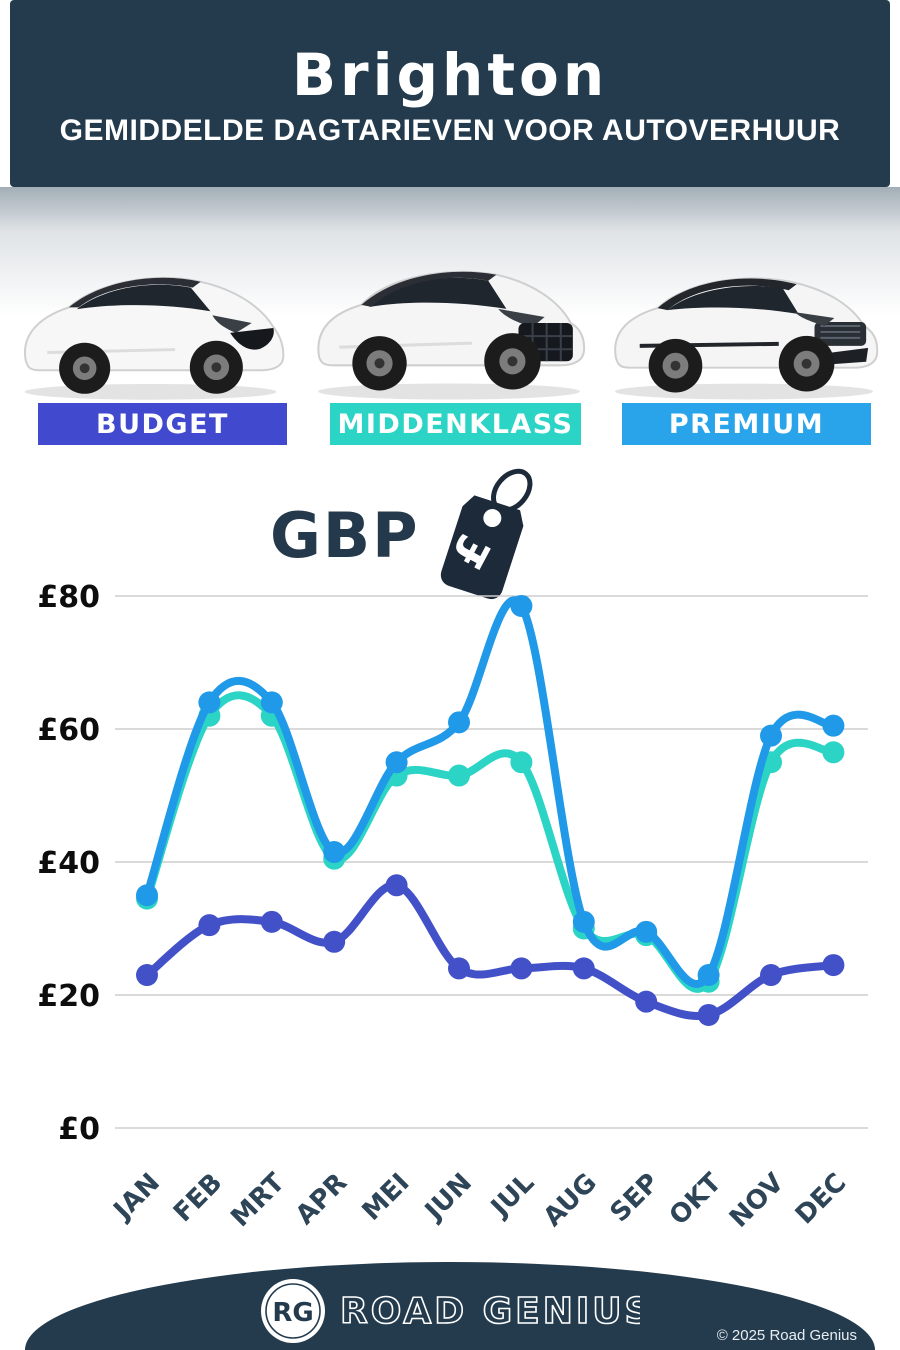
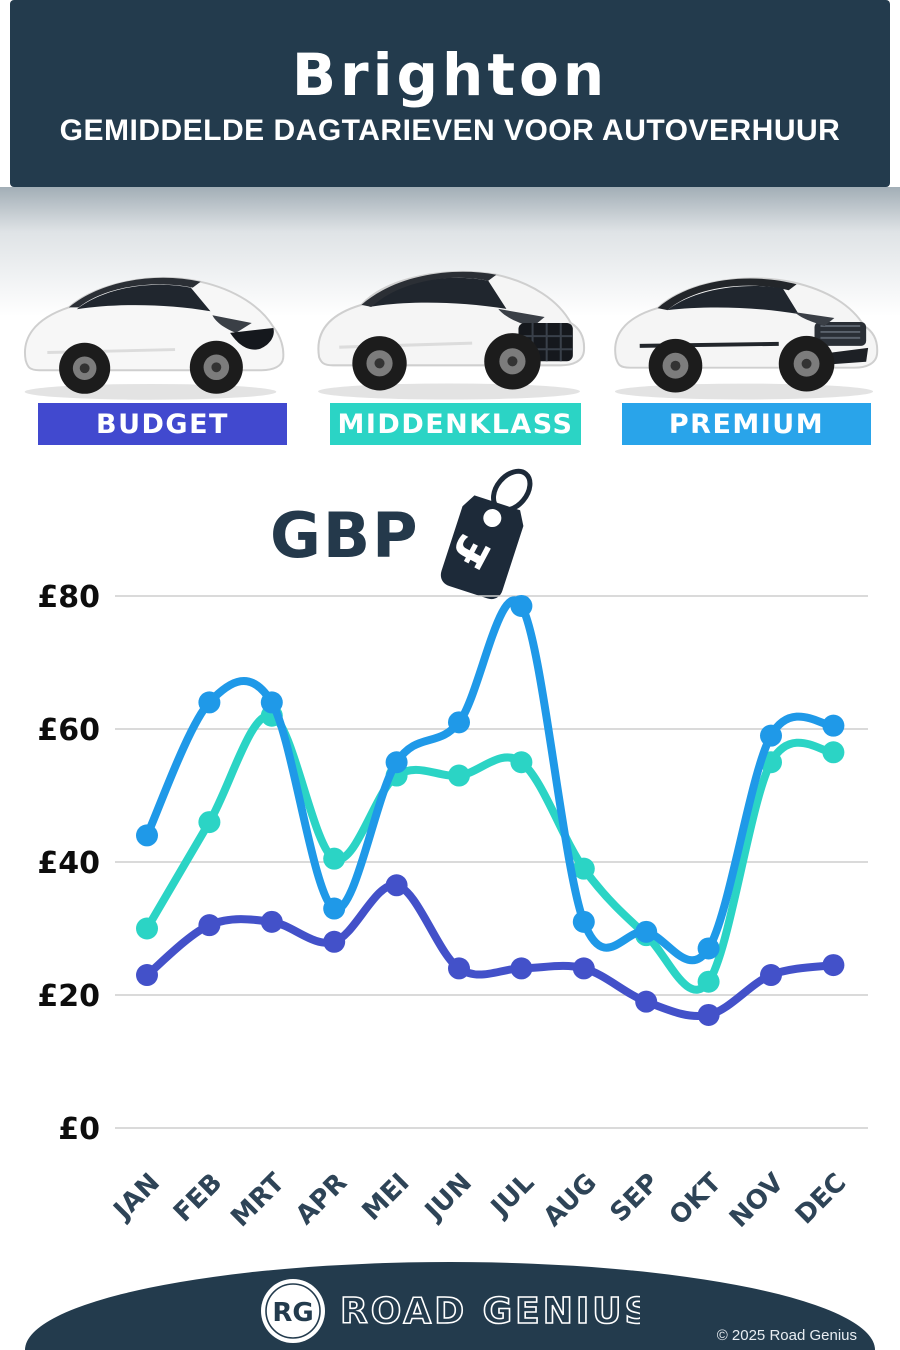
MIDDENKLASS/JAN: £34 -> £30
PREMIUM/JAN: £35 -> £44
MIDDENKLASS/FEB: £62 -> £46
PREMIUM/APR: £42 -> £33
MIDDENKLASS/AUG: £30 -> £39
PREMIUM/OKT: £23 -> £27
